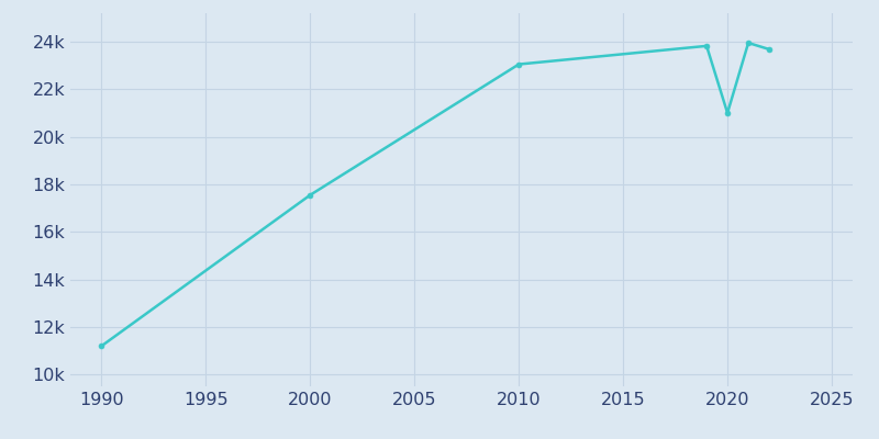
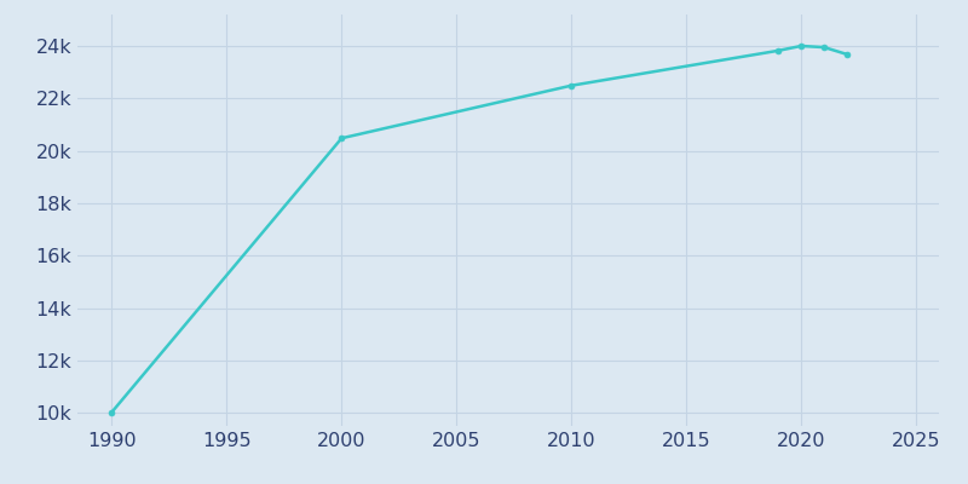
1990: 11.20k -> 10.03k
2000: 17.55k -> 20.48k
2010: 23.05k -> 22.49k
2020: 21.00k -> 24.00k
